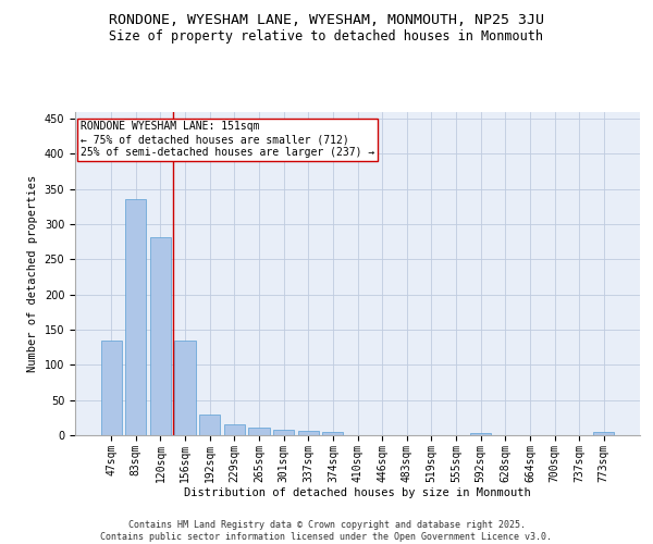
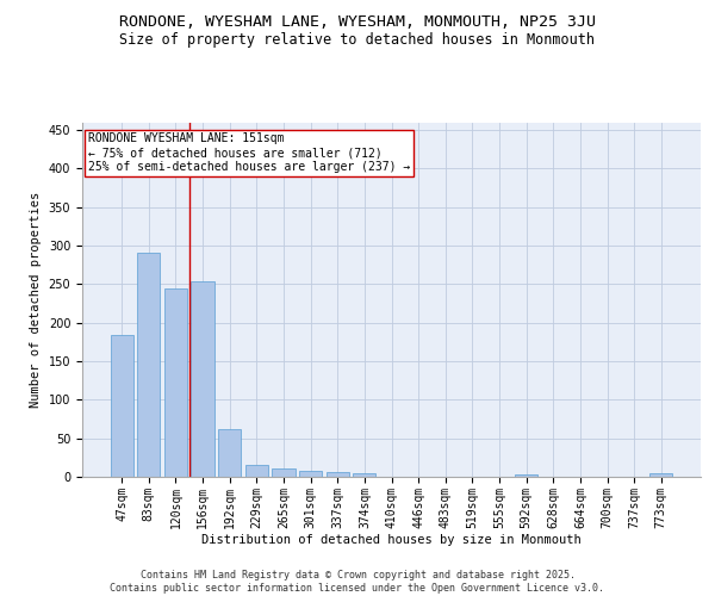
47sqm: 134 -> 184
83sqm: 336 -> 290
120sqm: 281 -> 244
156sqm: 135 -> 254
192sqm: 29 -> 62
